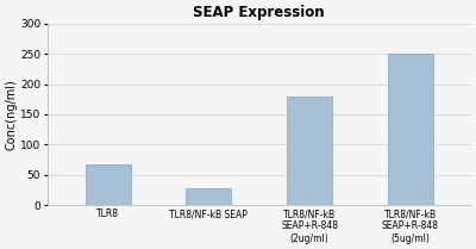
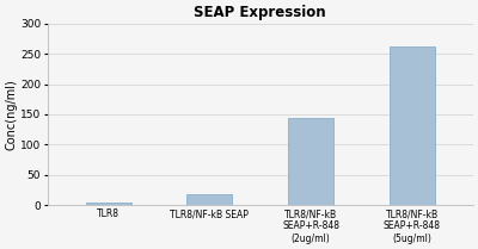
TLR8: 68 -> 5
TLR8/NF-kB SEAP: 28 -> 18
TLR8/NF-kB SEAP+R-848 (2ug/ml): 180 -> 145
TLR8/NF-kB SEAP+R-848 (5ug/ml): 250 -> 263
